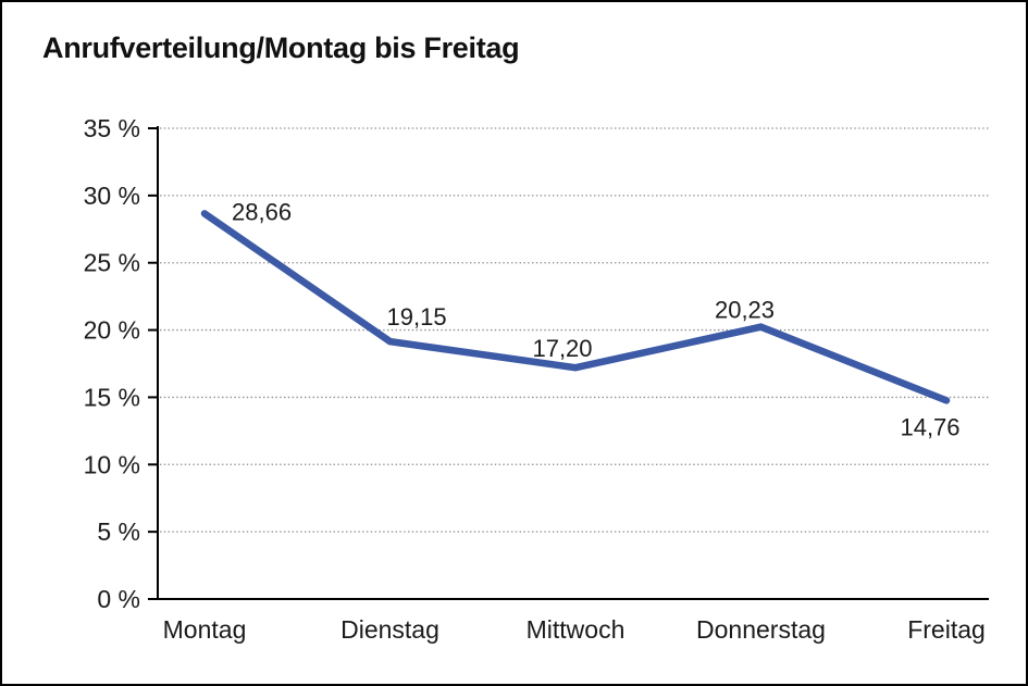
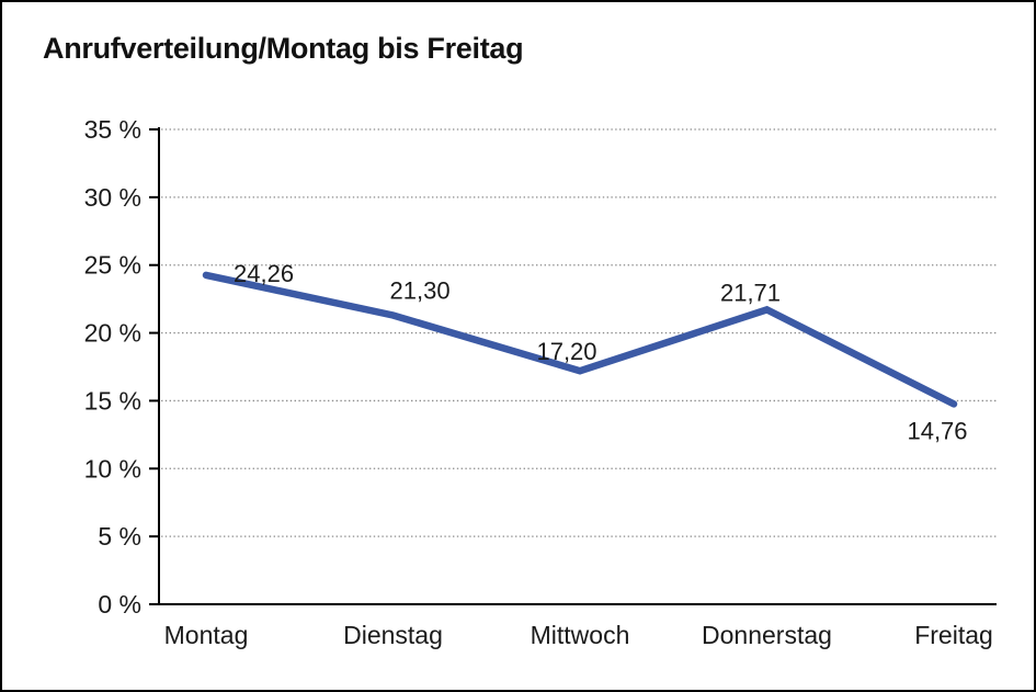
Montag: 28,66 -> 24,26
Dienstag: 19,15 -> 21,30
Donnerstag: 20,23 -> 21,71
